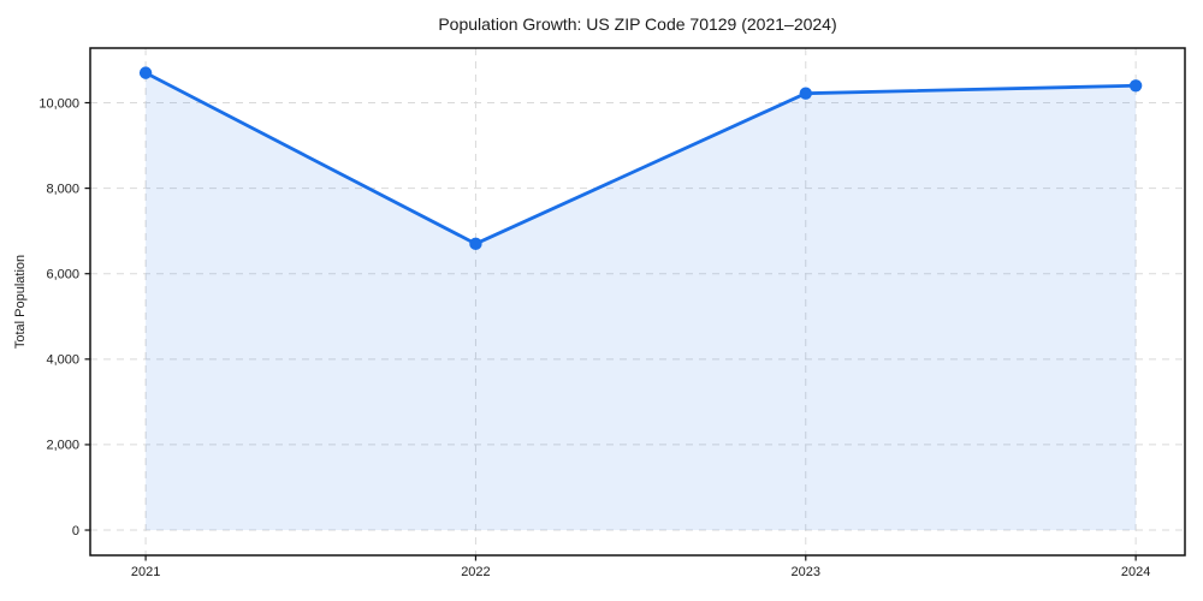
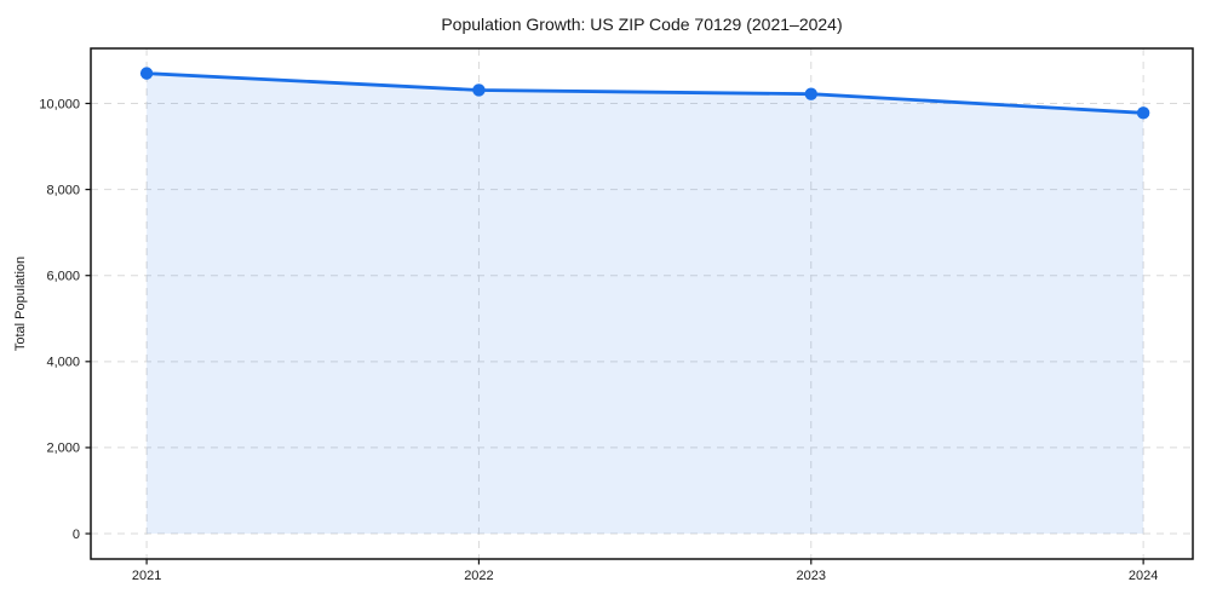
2022: 6700 -> 10300
2024: 10400 -> 9800
